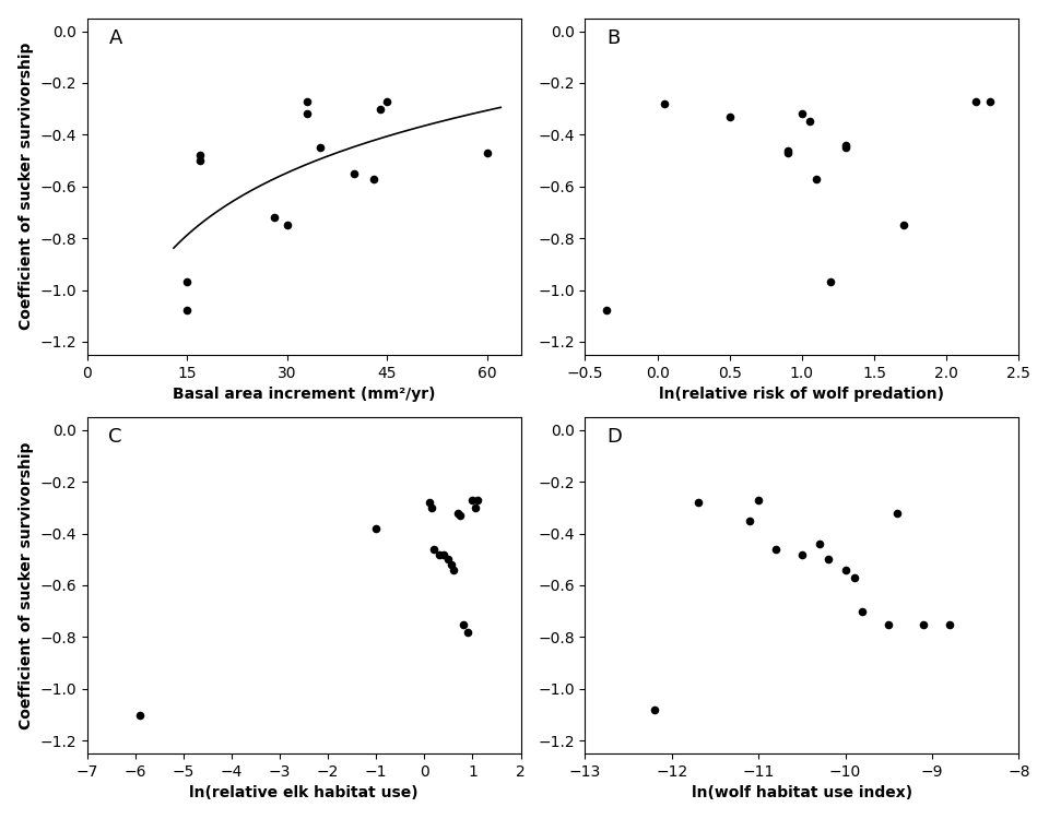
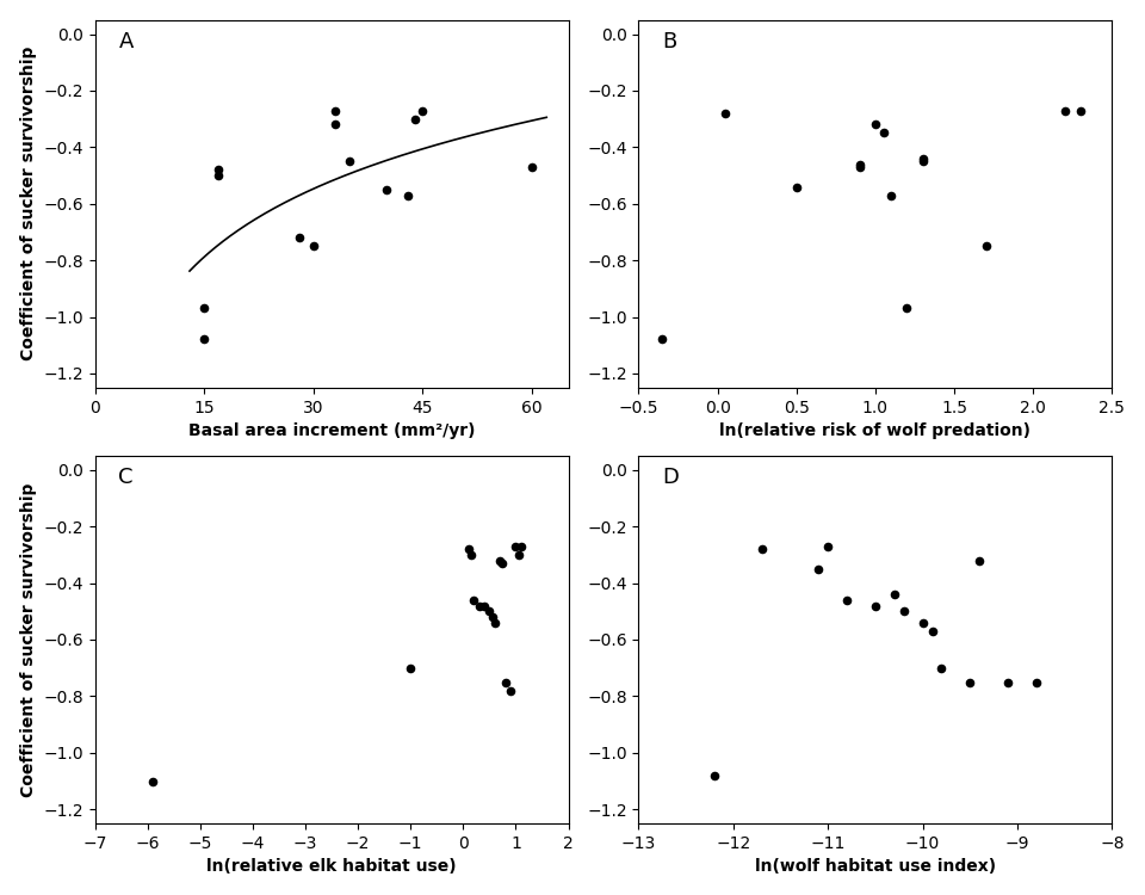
0.5: -0.33 -> -0.54
−1: -0.38 -> -0.70
